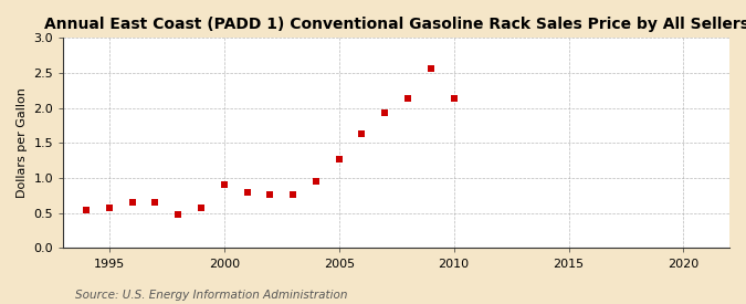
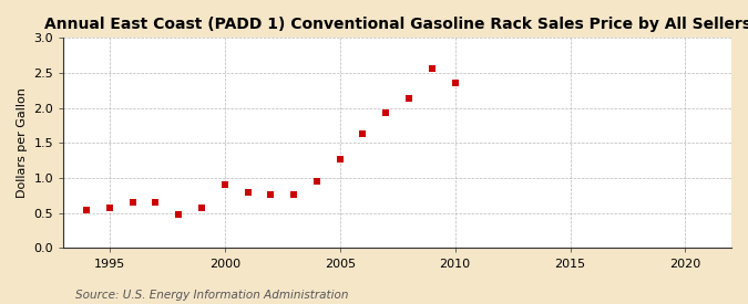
2010: 2.13 -> 2.36
